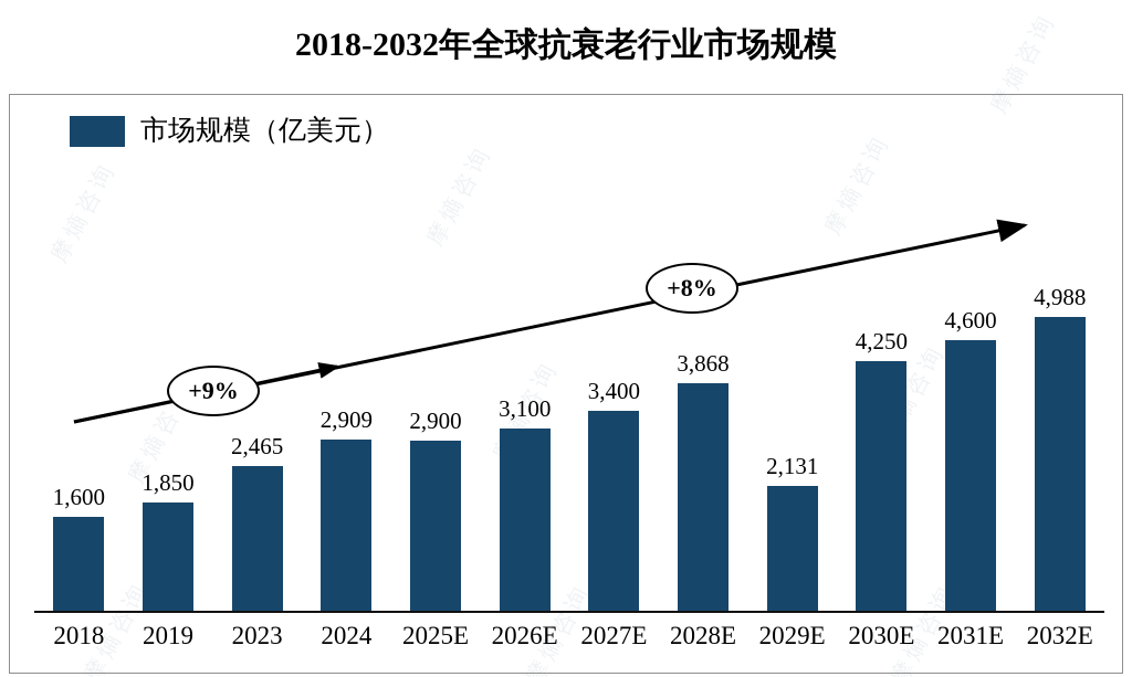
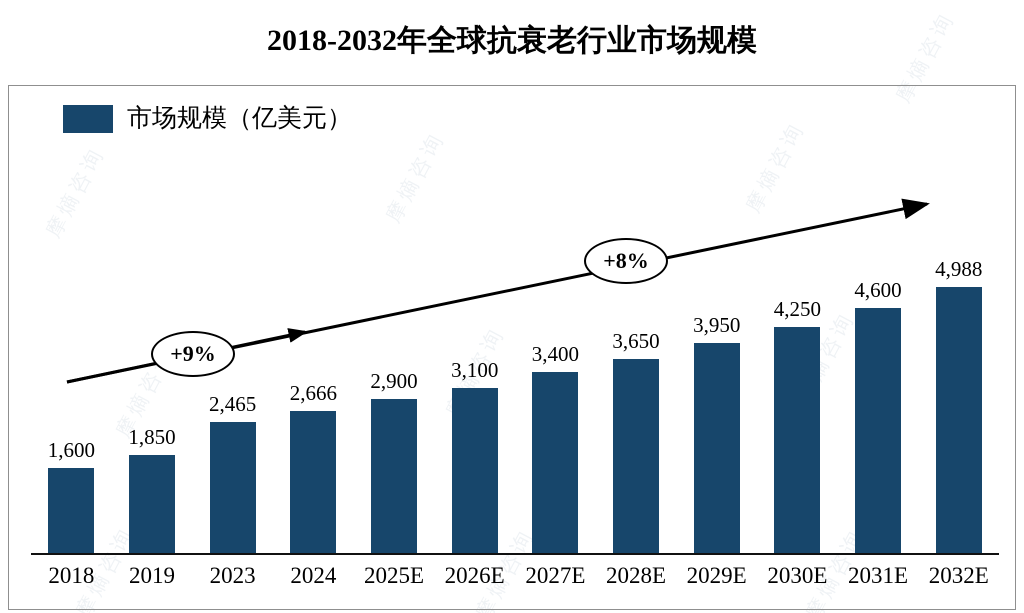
2024: 2,909 -> 2,666
2028E: 3,868 -> 3,650
2029E: 2,131 -> 3,950
